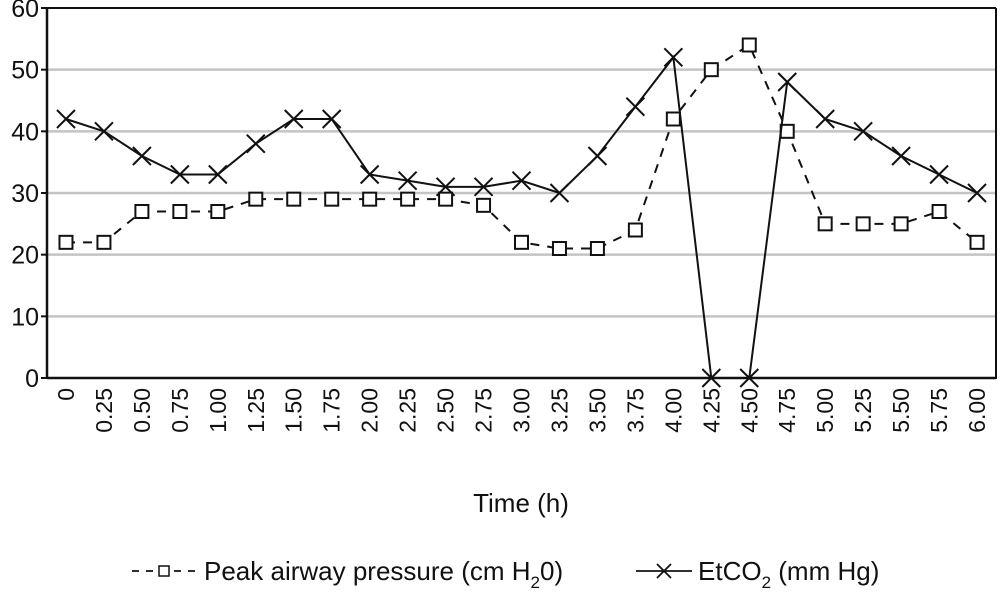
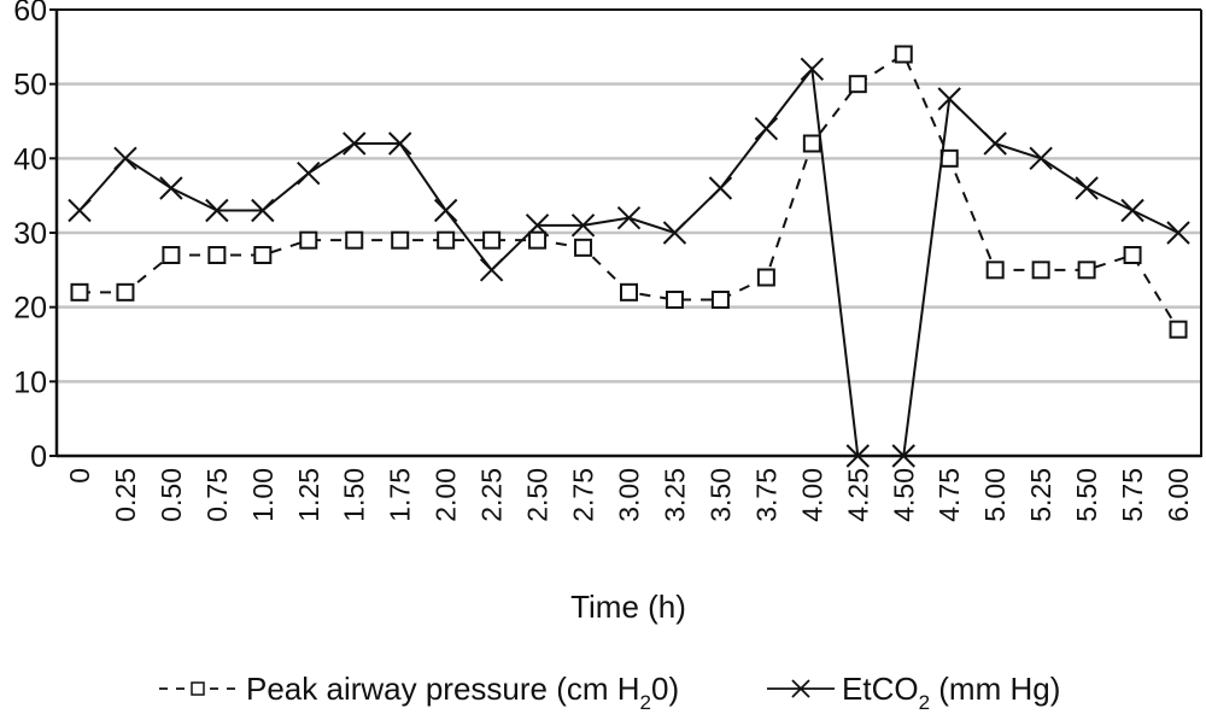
EtCO2 (mm Hg)/0: 42 -> 33
EtCO2 (mm Hg)/2.25: 32 -> 25
Peak airway pressure (cm H20)/6.00: 22 -> 17
